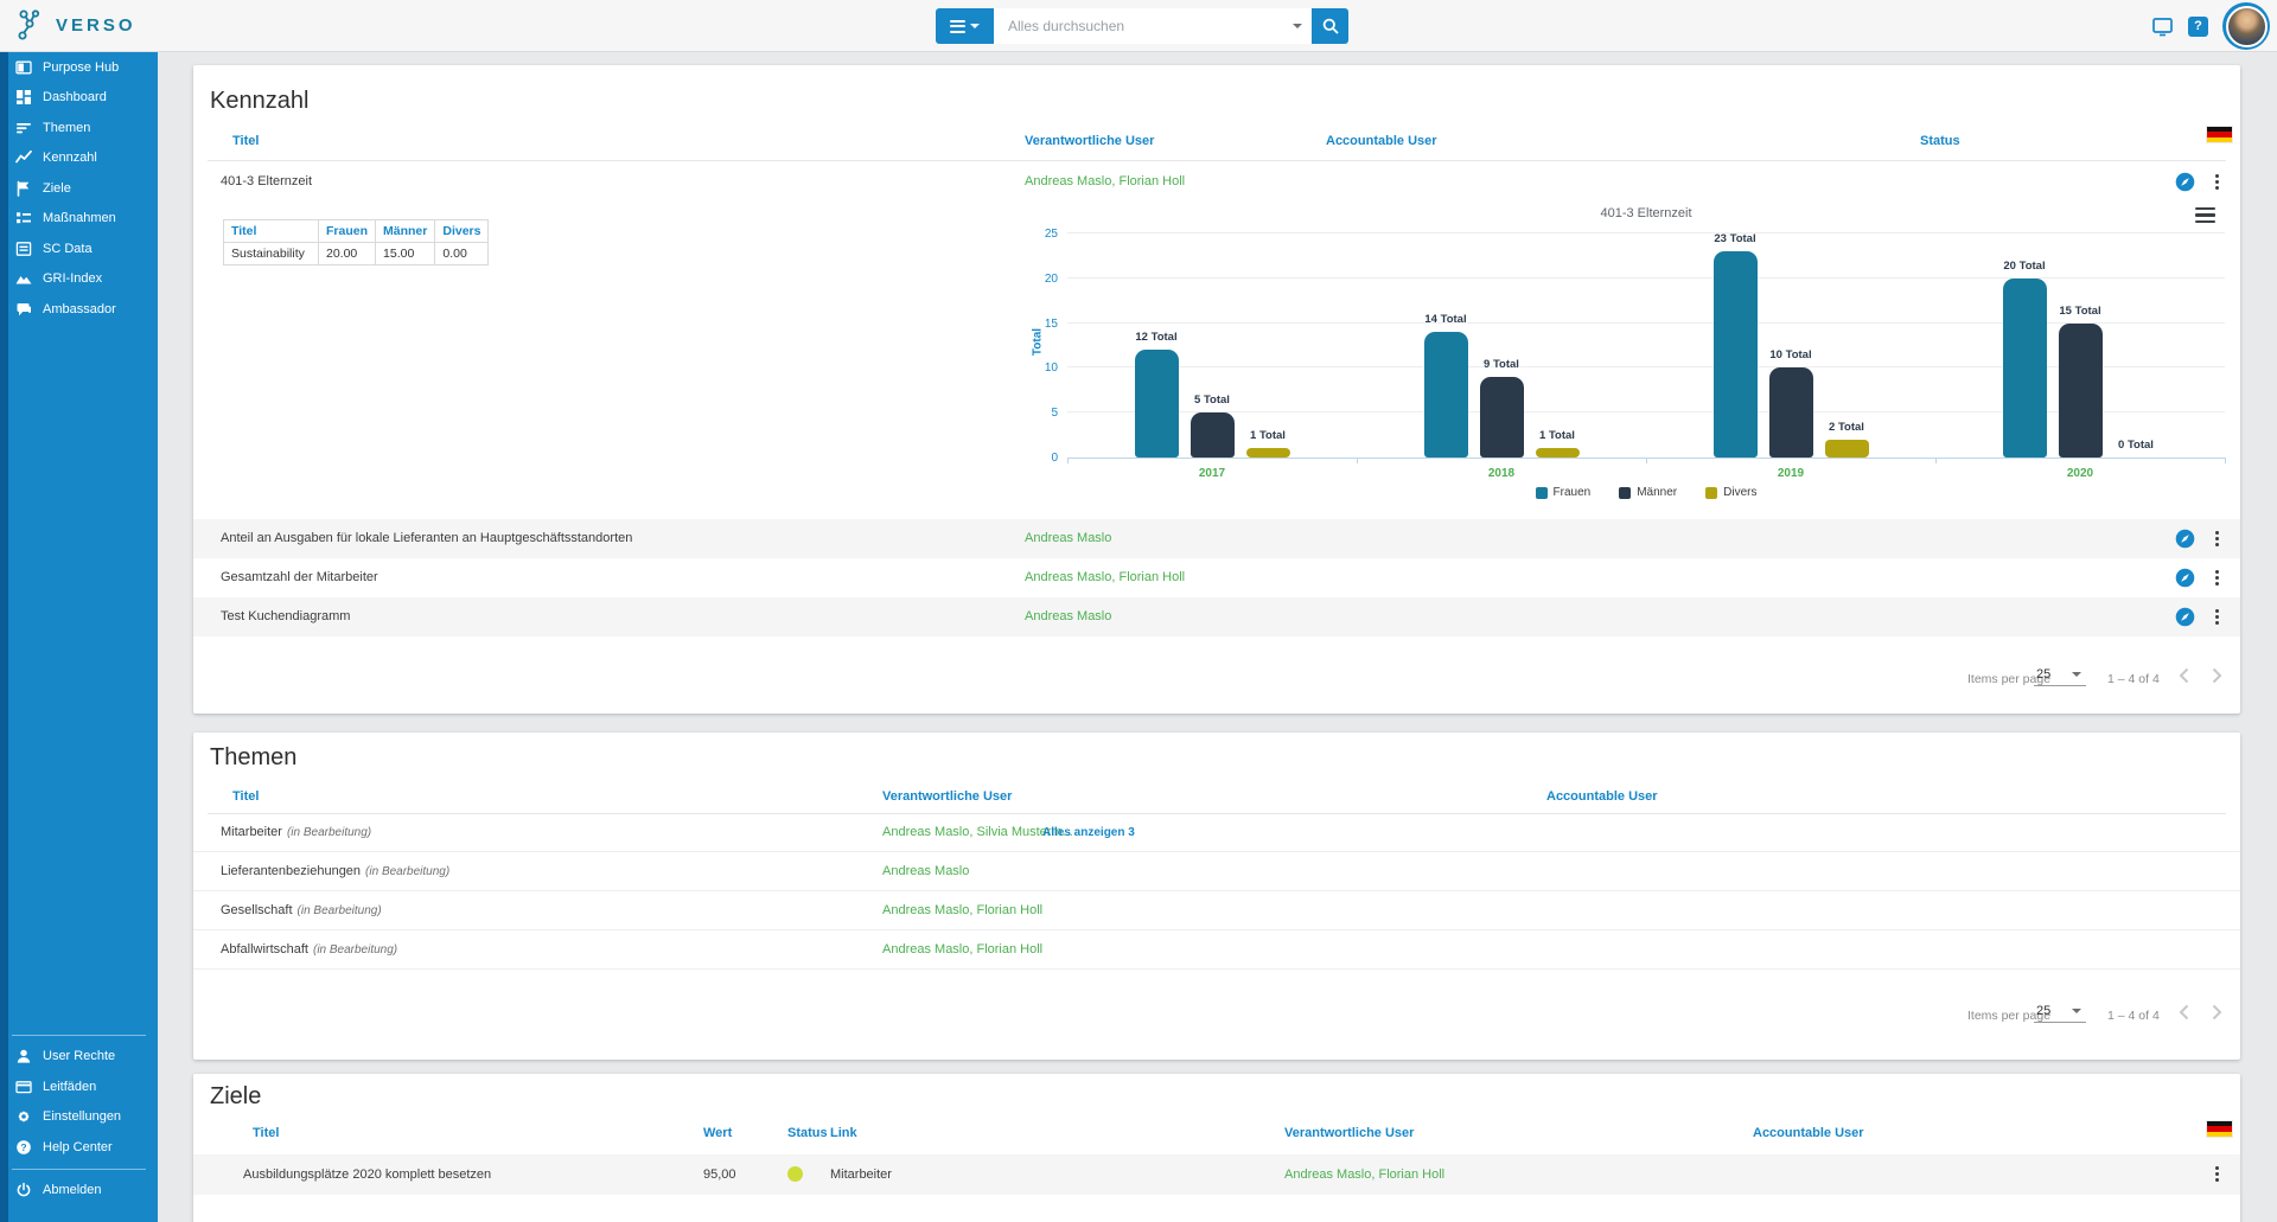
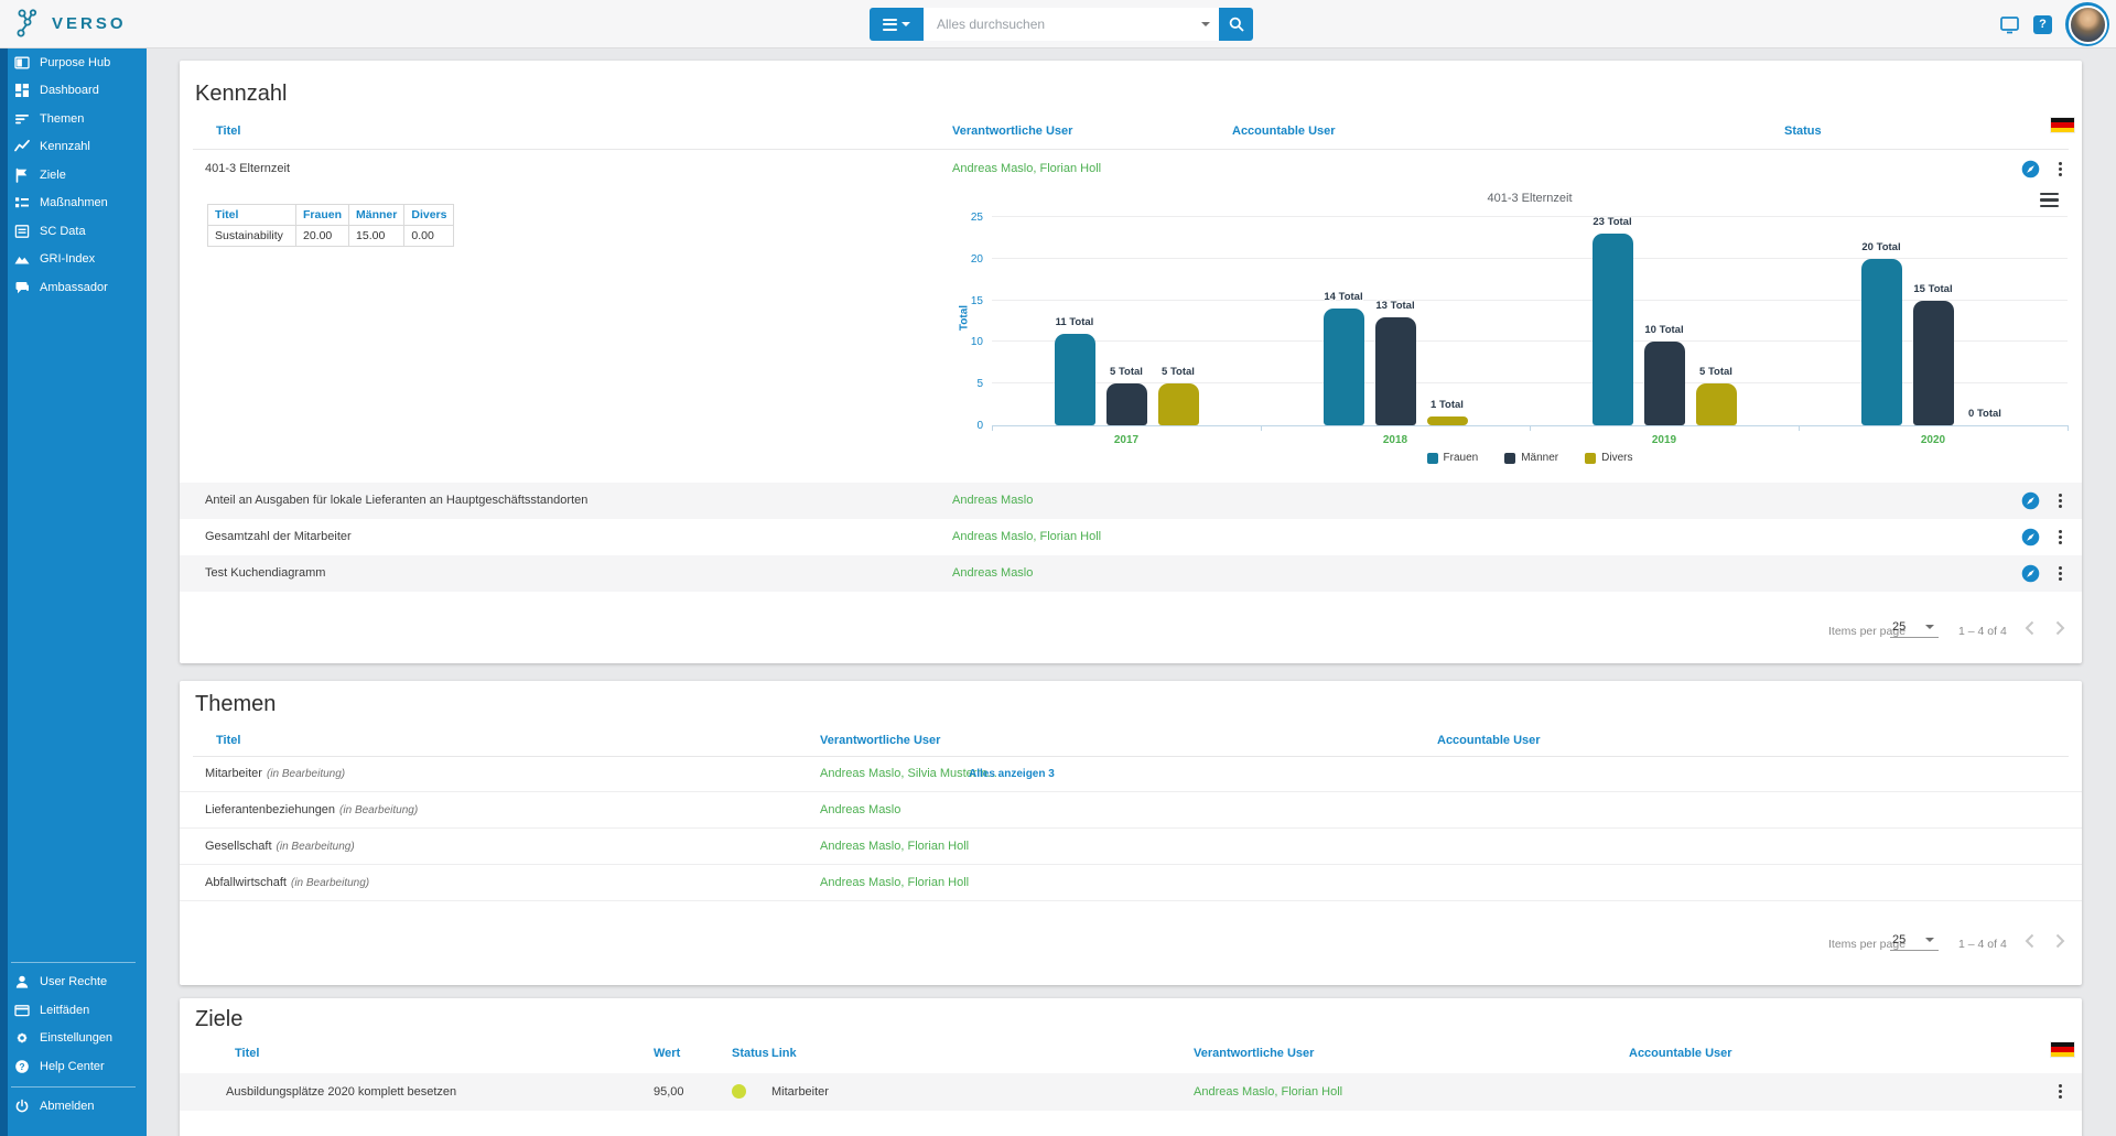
Frauen/2017: 12 -> 11
Divers/2017: 1 -> 5
Männer/2018: 9 -> 13
Divers/2019: 2 -> 5
